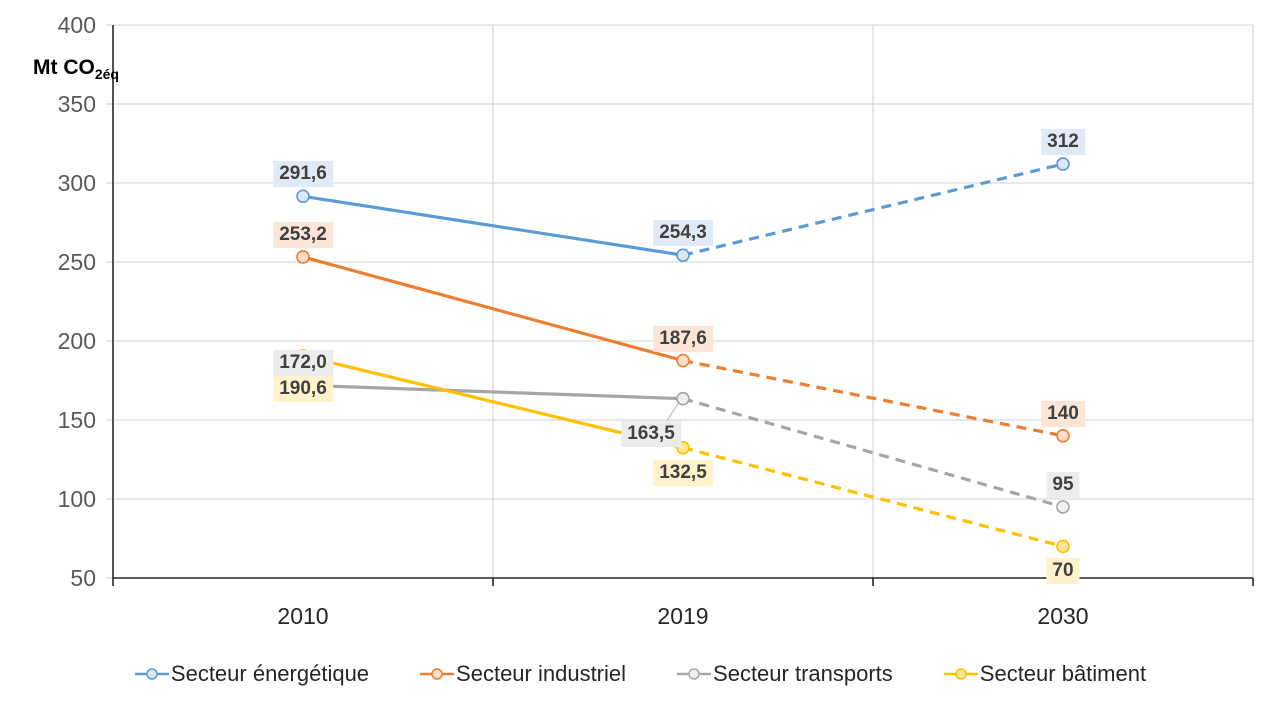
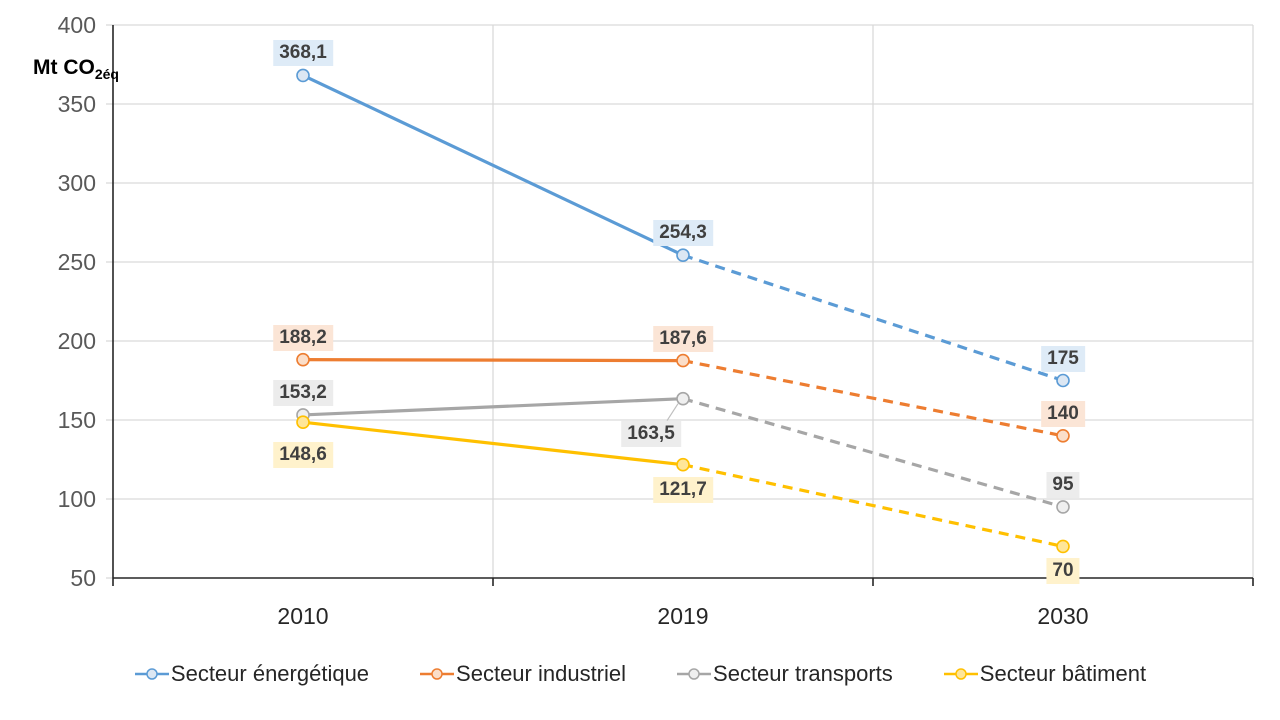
Secteur énergétique/2010: 291,6 -> 368,1
Secteur industriel/2010: 253,2 -> 188,2
Secteur transports/2010: 172,0 -> 153,2
Secteur bâtiment/2010: 190,6 -> 148,6
Secteur bâtiment/2019: 132,5 -> 121,7
Secteur énergétique/2030: 312 -> 175
